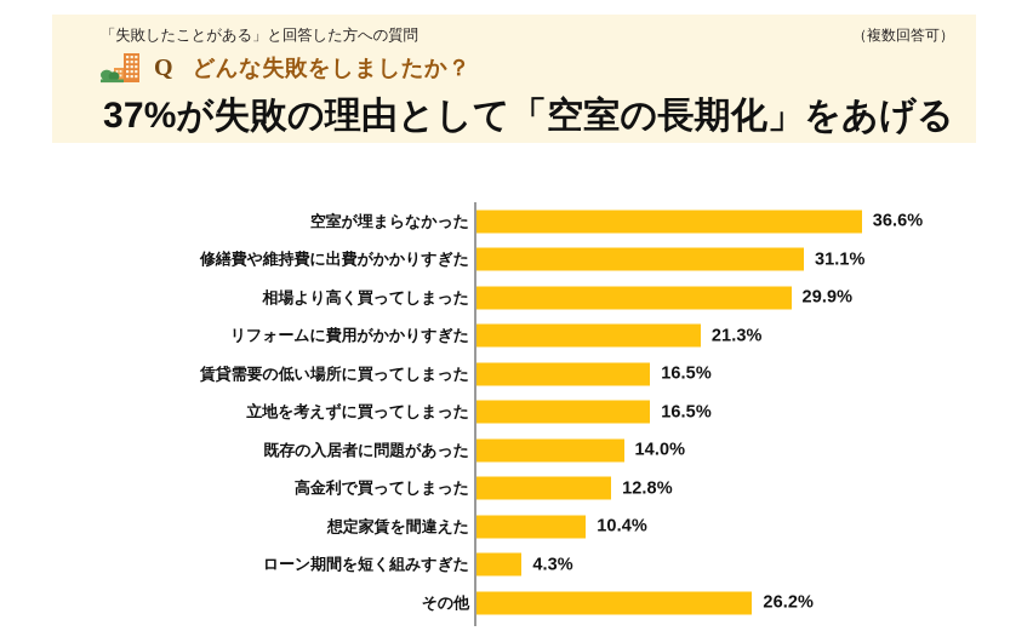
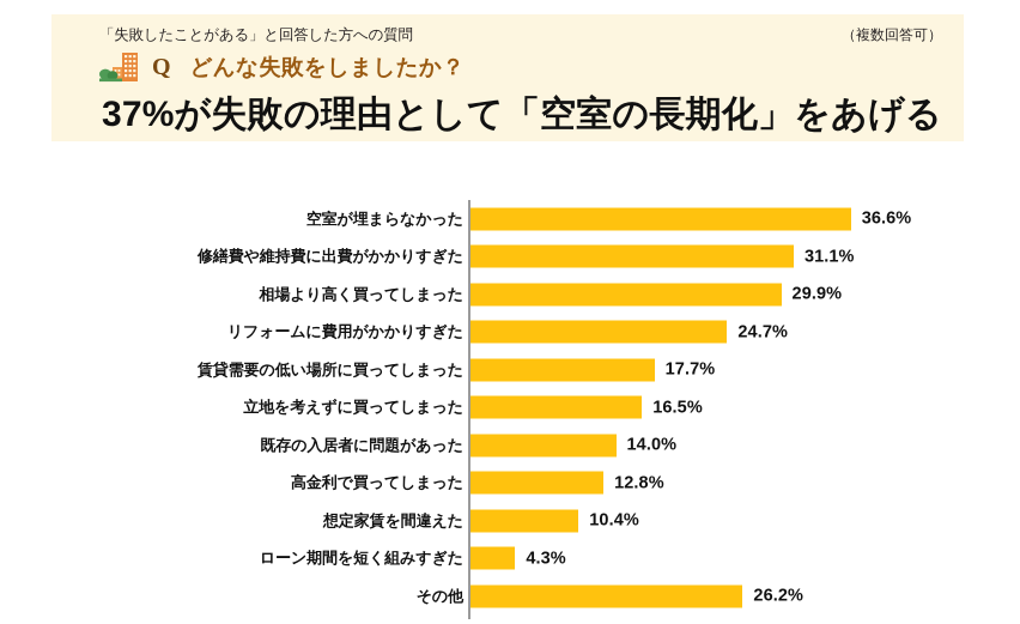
リフォームに費用がかかりすぎた: 21.3% -> 24.7%
賃貸需要の低い場所に買ってしまった: 16.5% -> 17.7%
